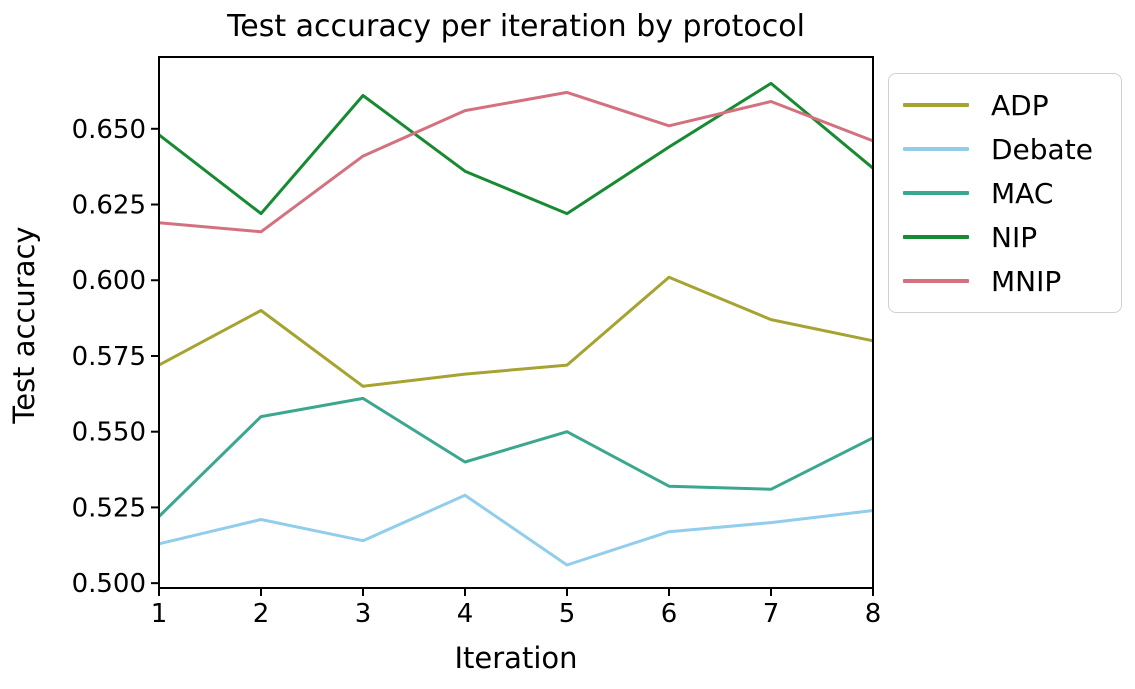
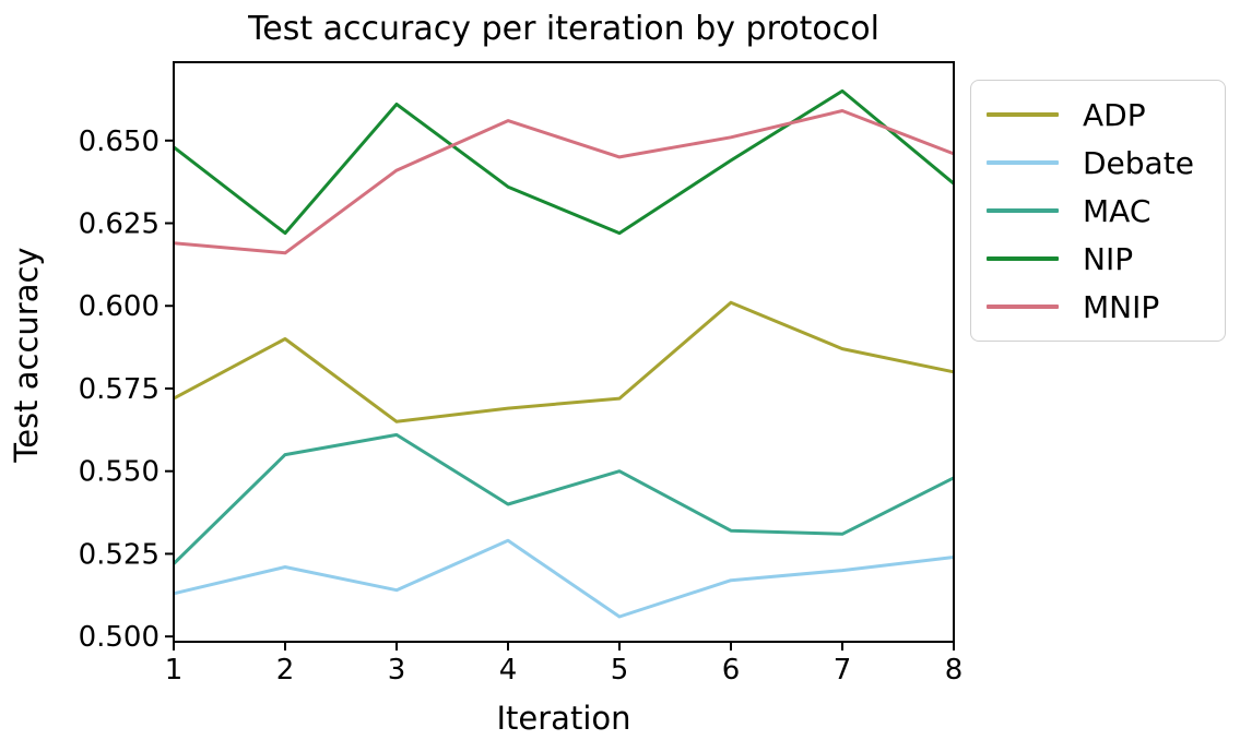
MNIP/5: 0.662 -> 0.645
